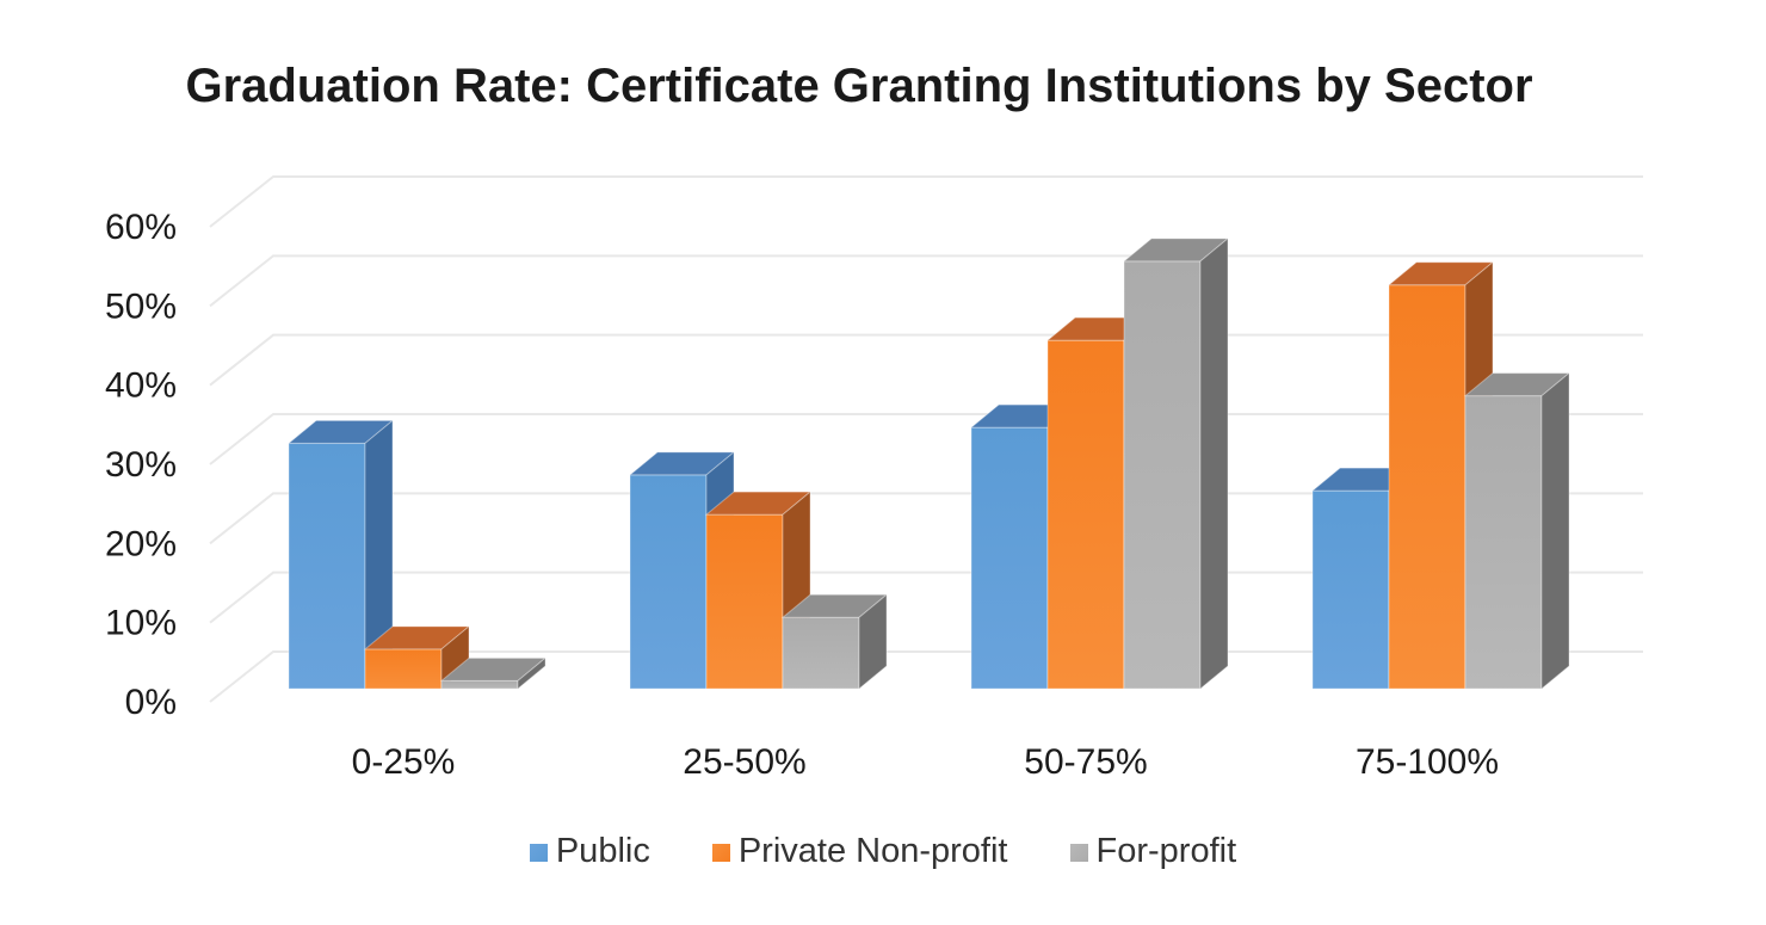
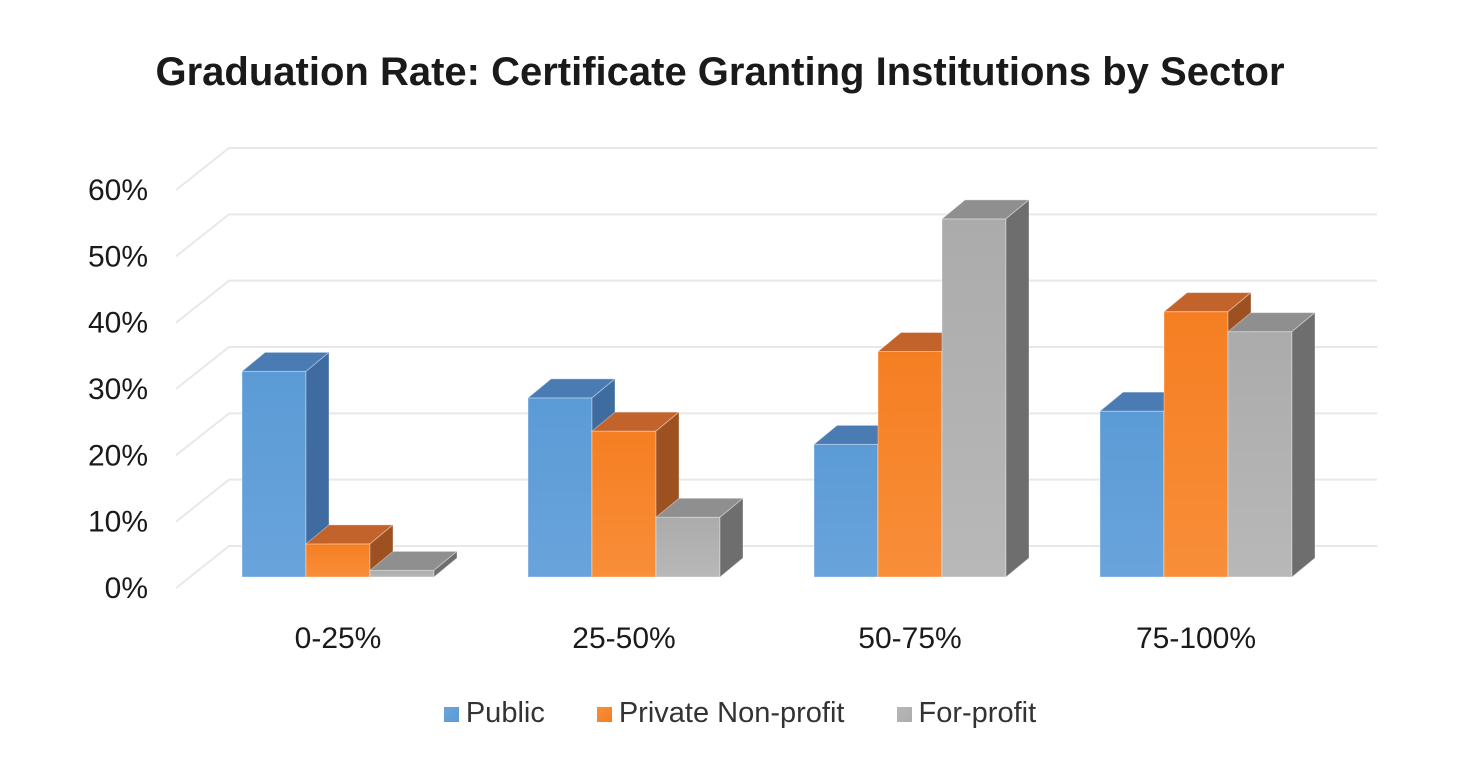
Public/50-75%: 33% -> 20%
Private Non-profit/50-75%: 44% -> 34%
Private Non-profit/75-100%: 51% -> 40%
